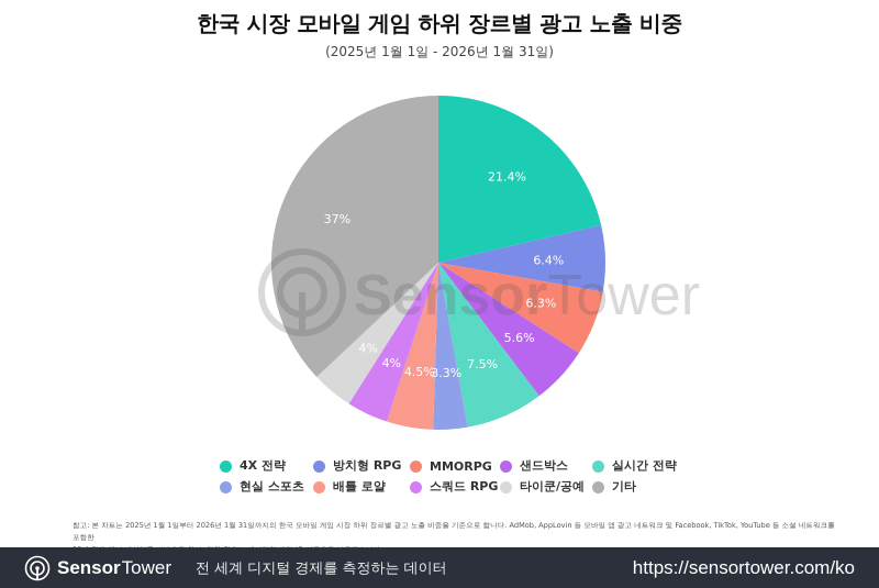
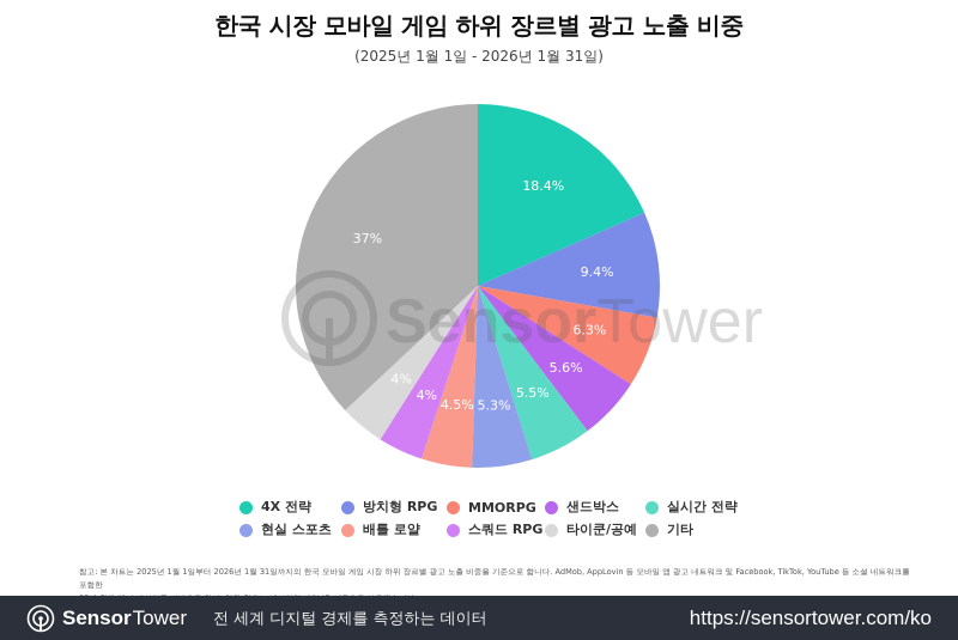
4X 전략: 21.4% -> 18.4%
방치형 RPG: 6.4% -> 9.4%
실시간 전략: 7.5% -> 5.5%
현실 스포츠: 3.3% -> 5.3%
